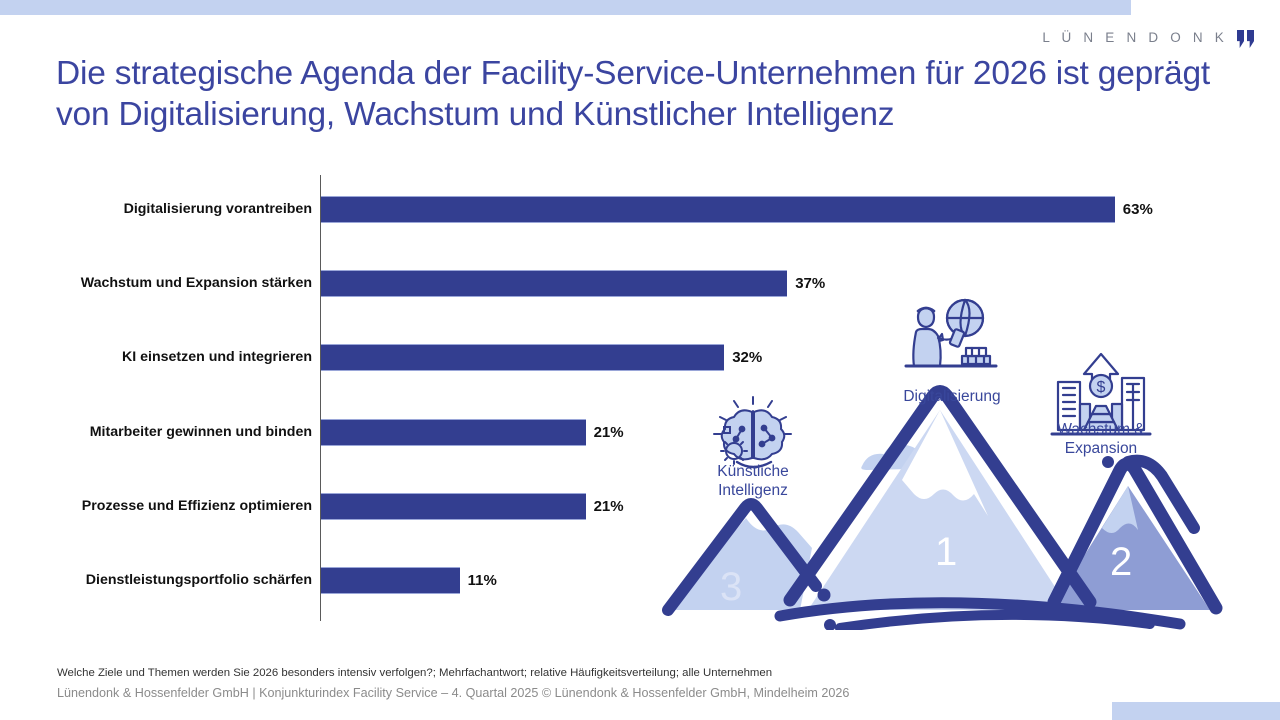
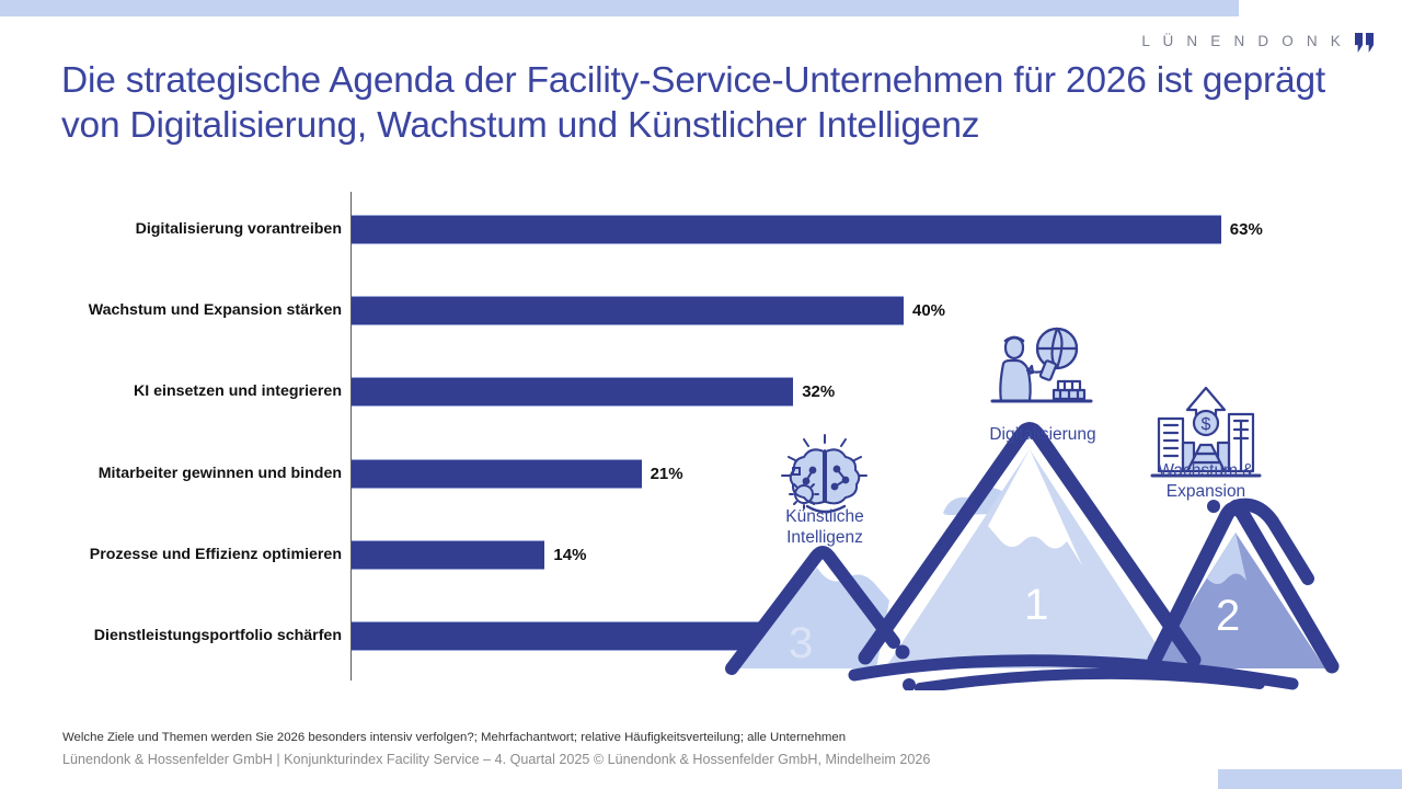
Wachstum und Expansion stärken: 37% -> 40%
Prozesse und Effizienz optimieren: 21% -> 14%
Dienstleistungsportfolio schärfen: 11% -> 34%
